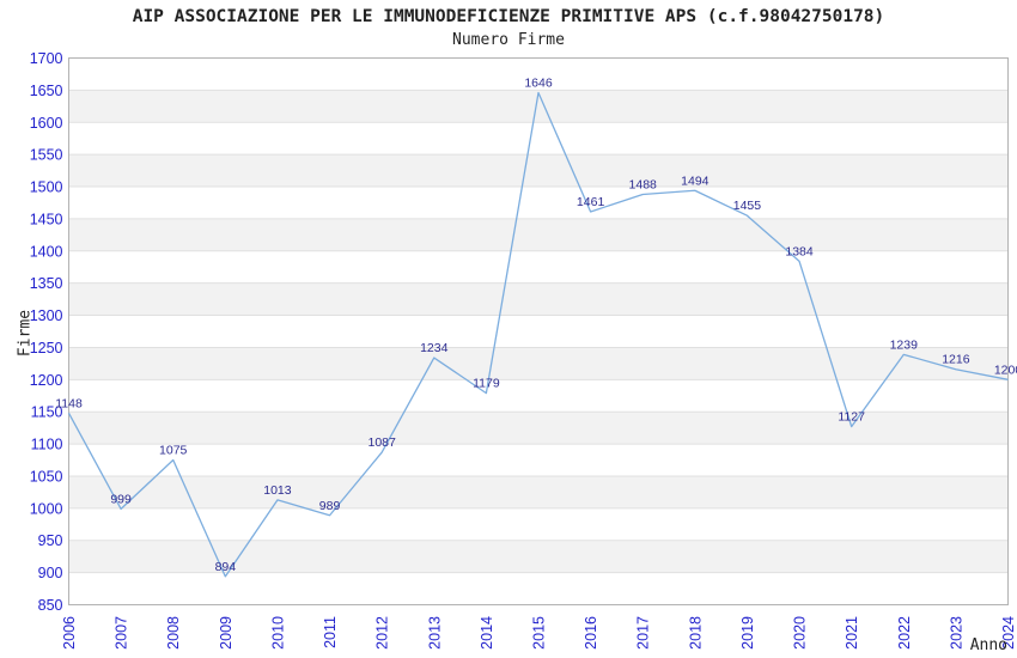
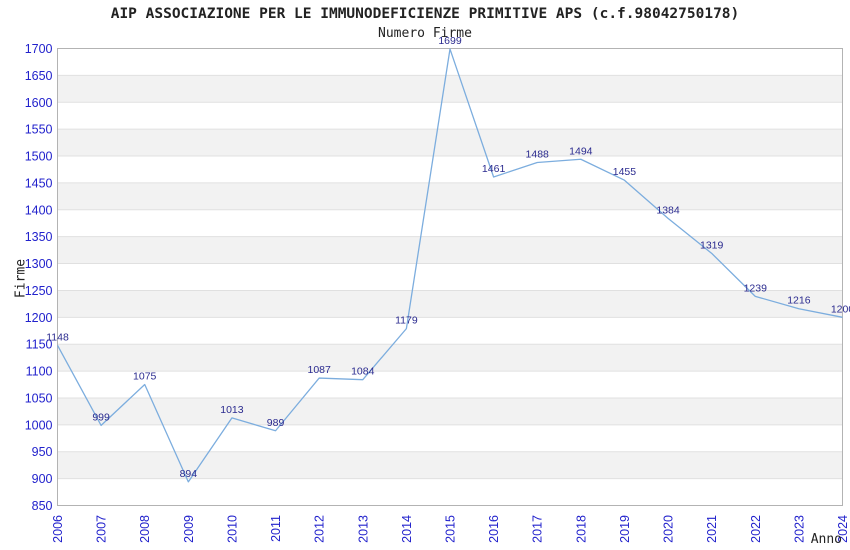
2013: 1234 -> 1084
2015: 1646 -> 1699
2021: 1127 -> 1319
